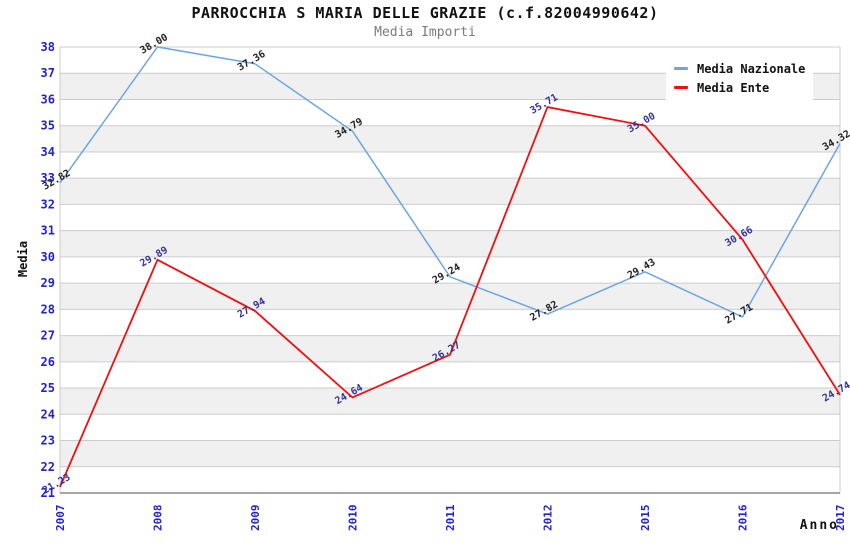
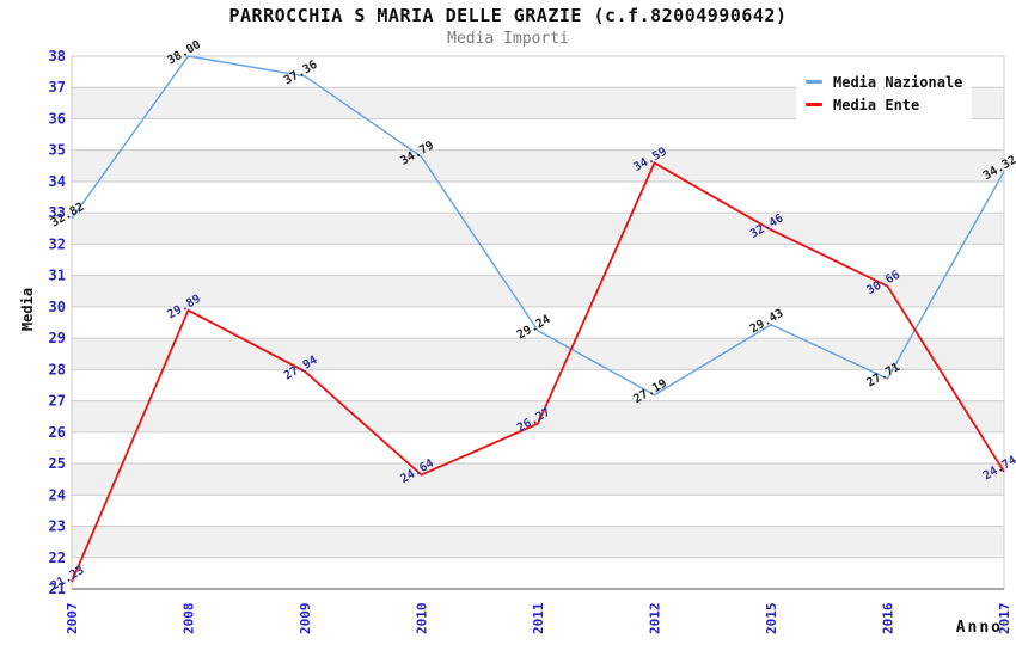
Media Nazionale/2012: 27.82 -> 27.19
Media Ente/2012: 35.71 -> 34.59
Media Ente/2015: 35.00 -> 32.46
